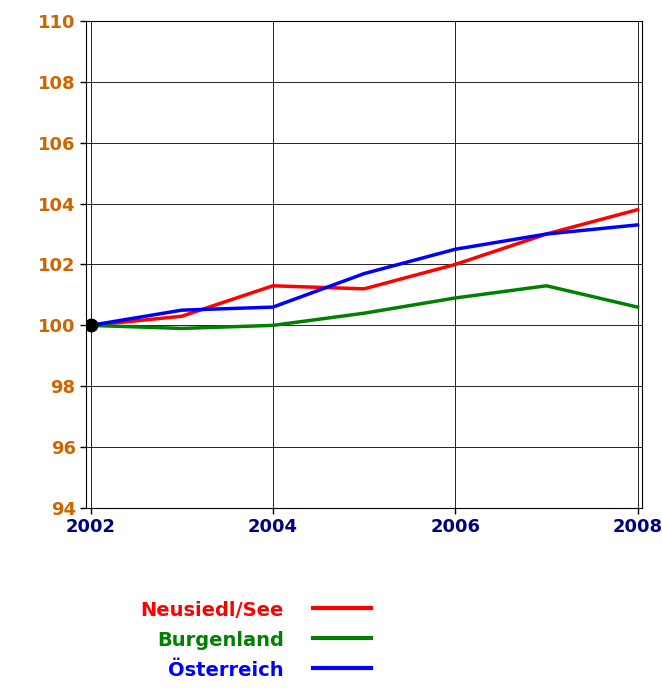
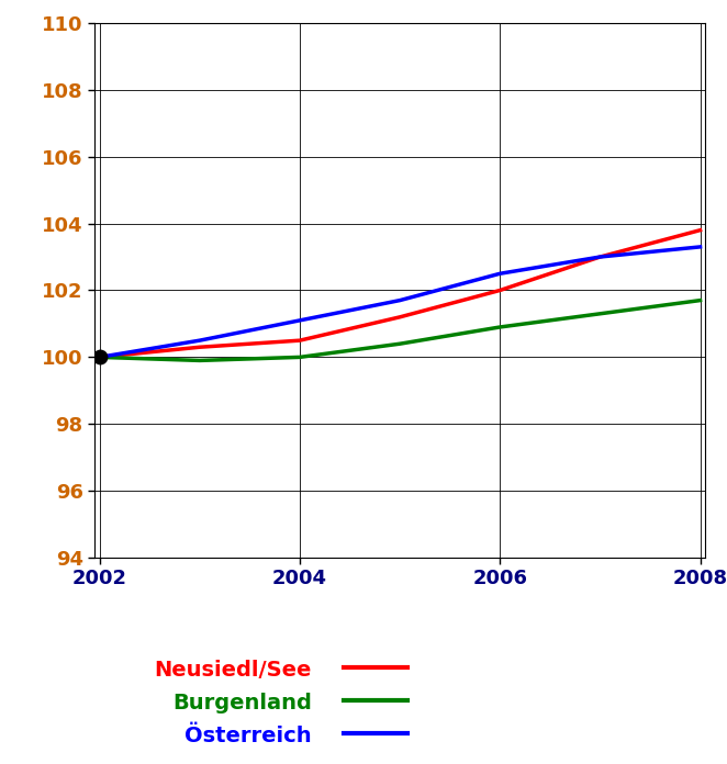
Neusiedl/See/2004: 101.3 -> 100.5
Österreich/2004: 100.6 -> 101.1
Burgenland/2008: 100.6 -> 101.7
